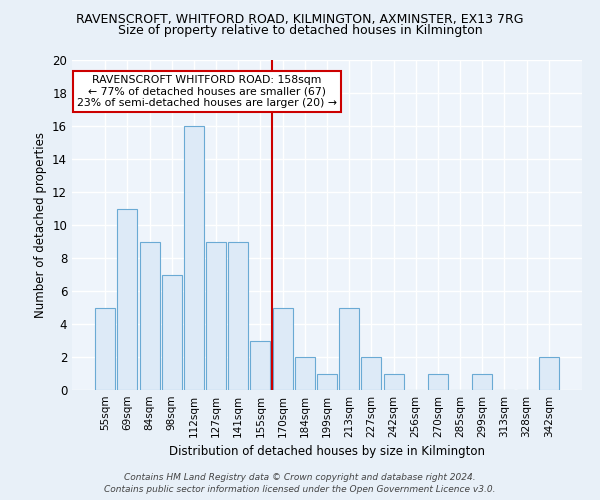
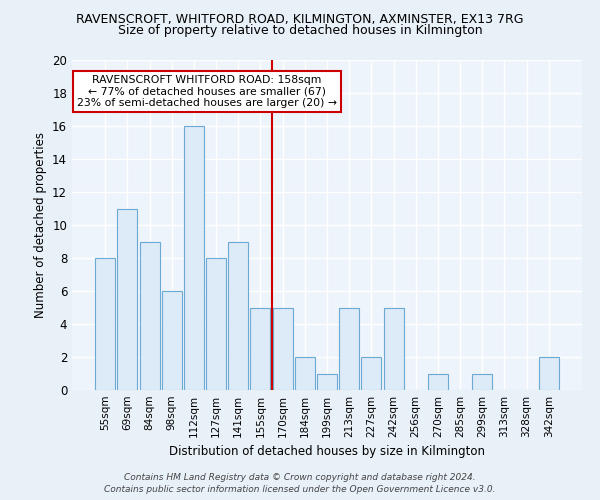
55sqm: 5 -> 8
98sqm: 7 -> 6
127sqm: 9 -> 8
155sqm: 3 -> 5
242sqm: 1 -> 5
